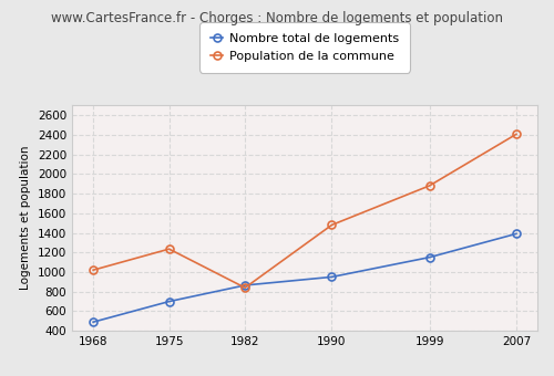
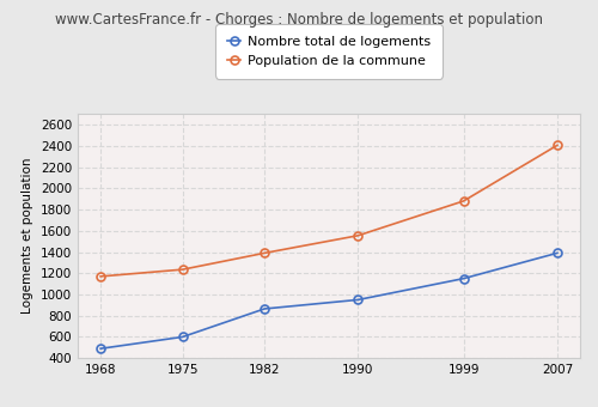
Population de la commune/1968: 1020 -> 1170
Nombre total de logements/1975: 700 -> 600
Population de la commune/1982: 840 -> 1390
Population de la commune/1990: 1480 -> 1560
